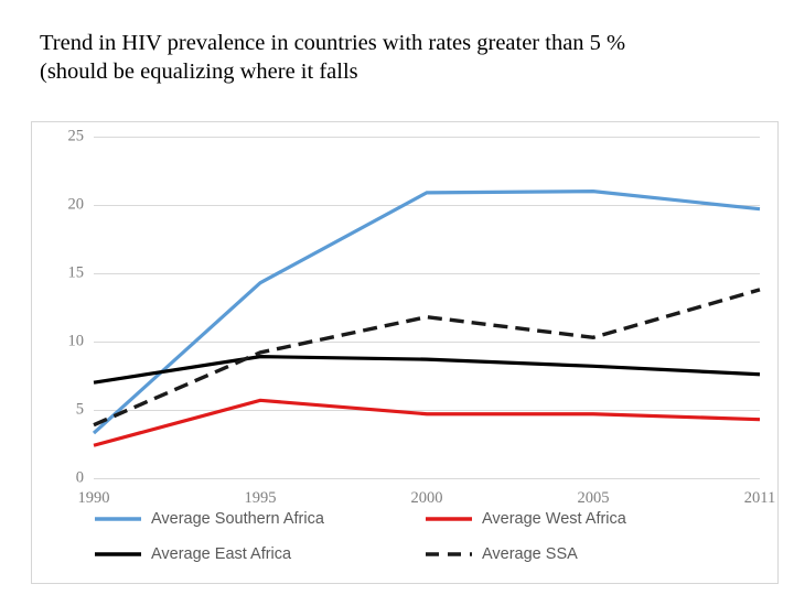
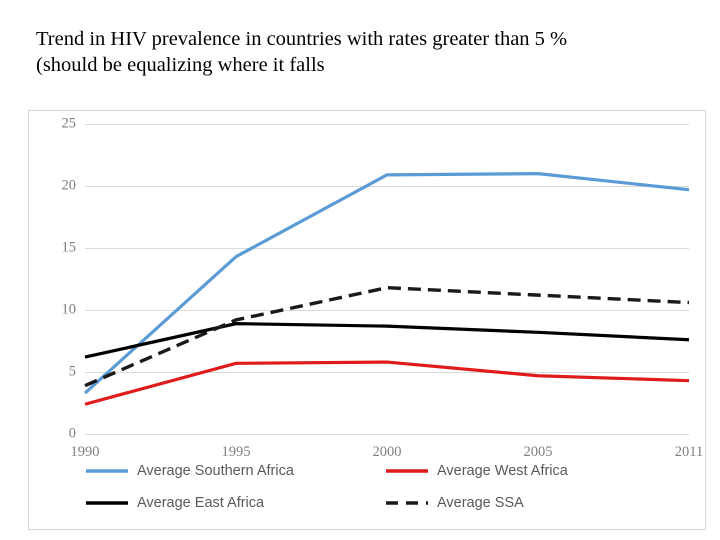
Average East Africa/1990: 7.0 -> 6.2
Average West Africa/2000: 4.7 -> 5.8
Average SSA/2005: 10.3 -> 11.2
Average SSA/2011: 13.8 -> 10.6
